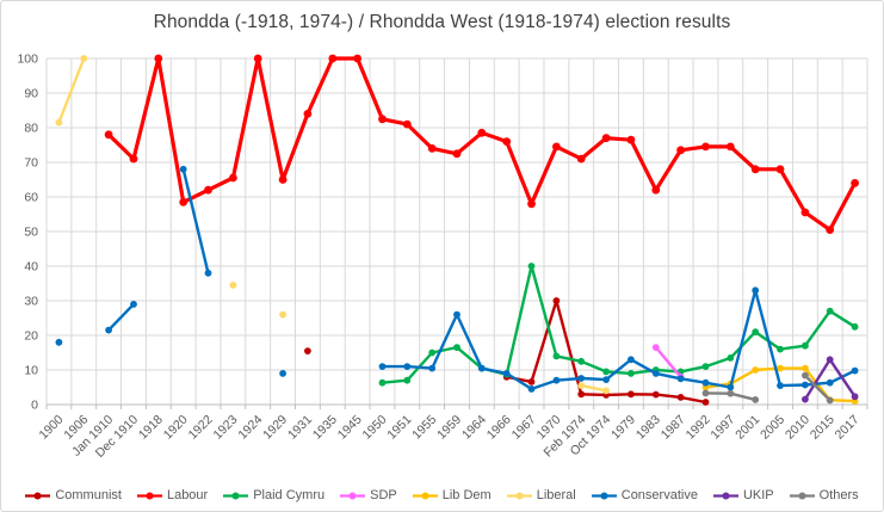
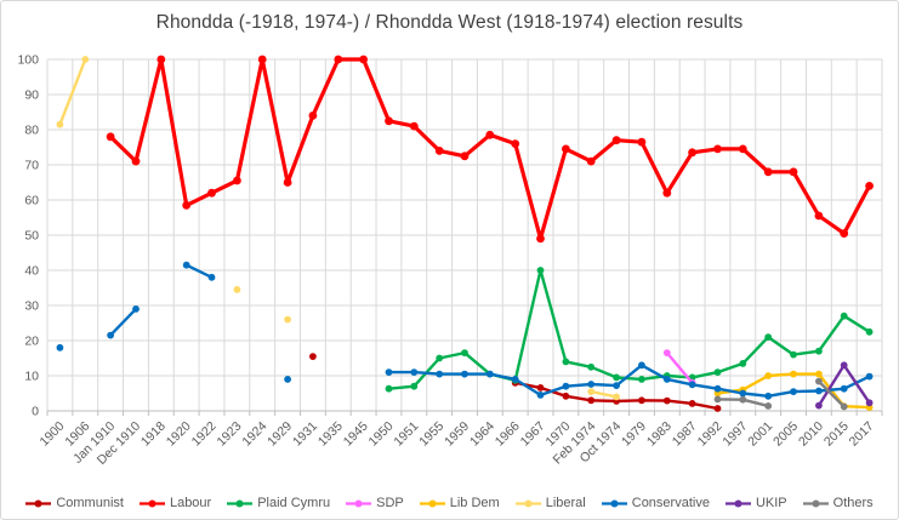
Conservative/1920: 68 -> 42
Conservative/1959: 26 -> 10
Labour/1967: 58 -> 49
Communist/1970: 30 -> 4
Conservative/2001: 33 -> 4
